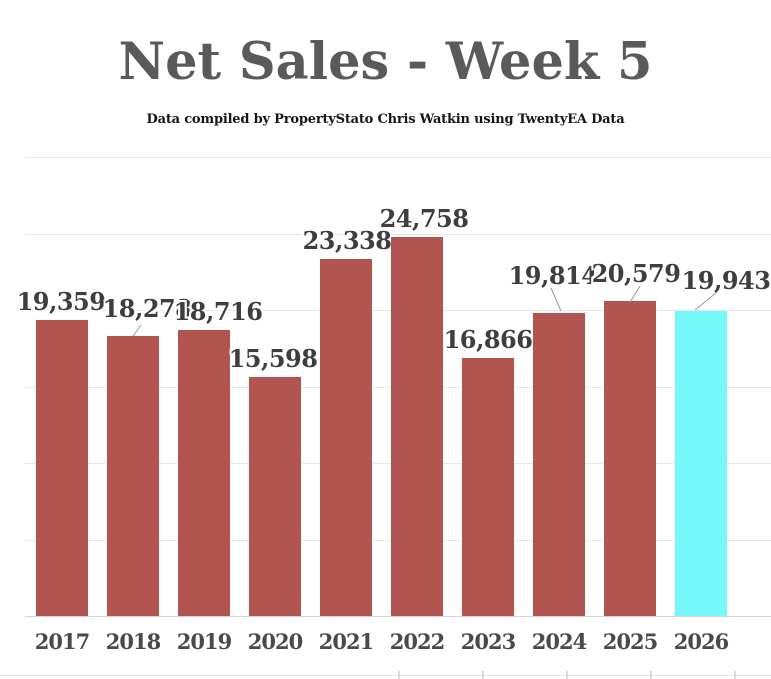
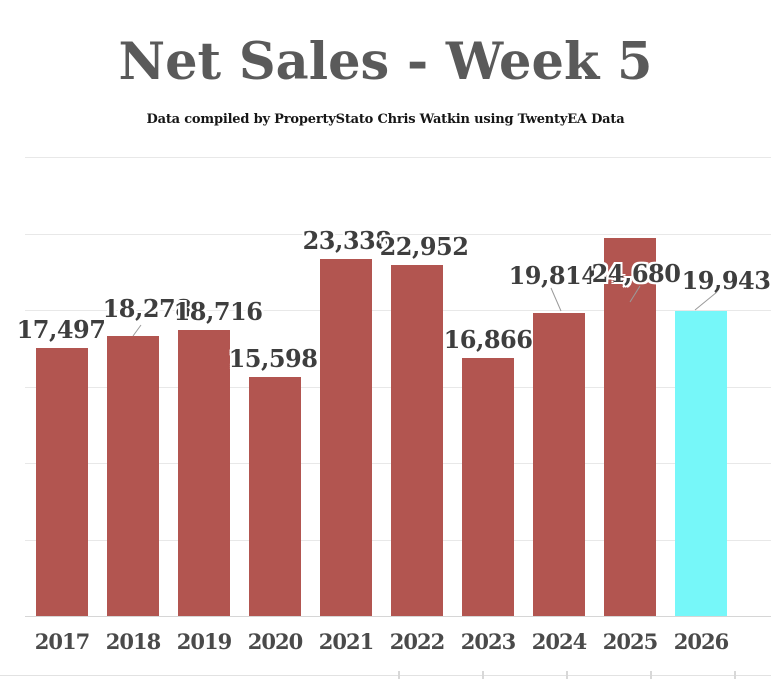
2017: 19,359 -> 17,497
2022: 24,758 -> 22,952
2025: 20,579 -> 24,680
